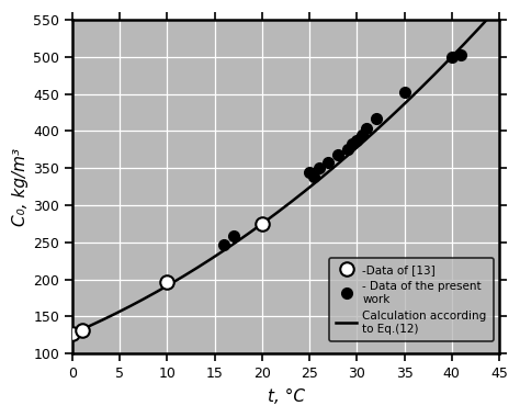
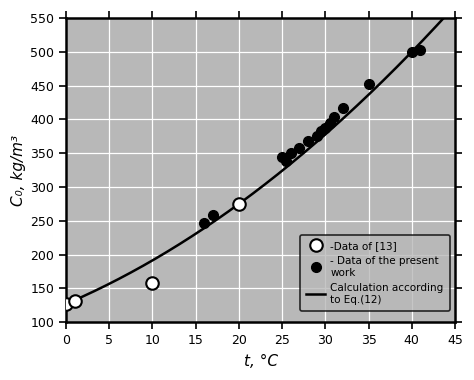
-Data of [13]/10: 197 -> 158
